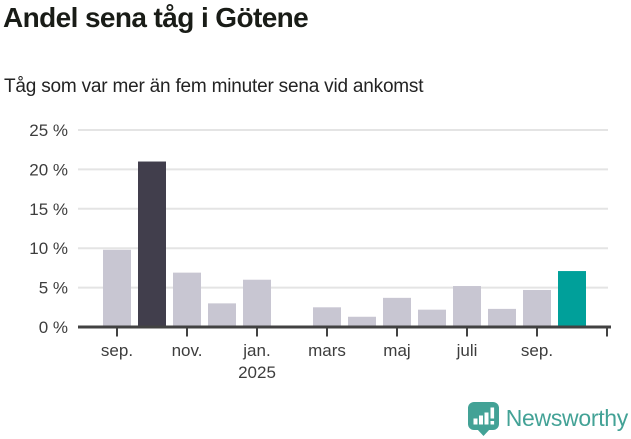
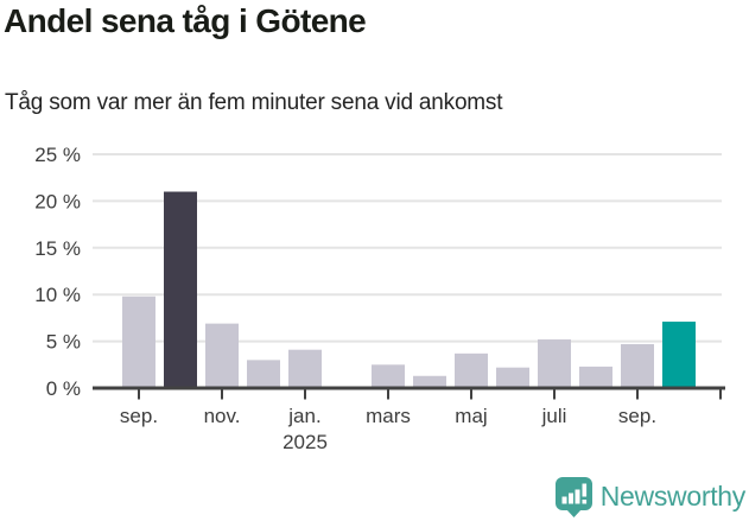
jan. 2025: 6% -> 4%
